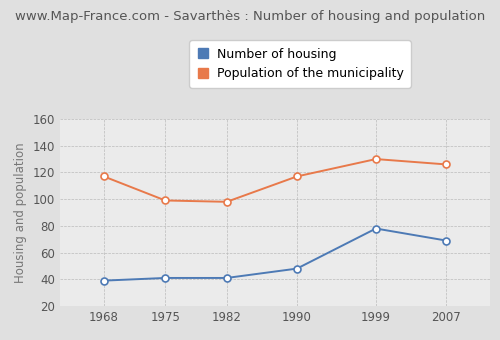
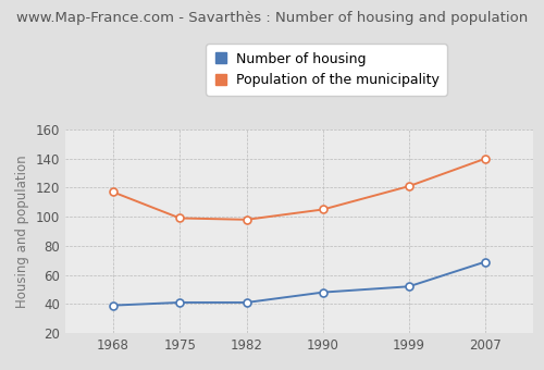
Population of the municipality/1990: 117 -> 105
Number of housing/1999: 78 -> 52
Population of the municipality/1999: 130 -> 121
Population of the municipality/2007: 126 -> 140
